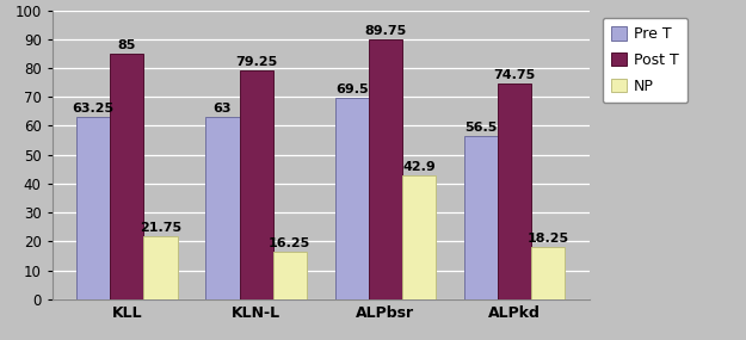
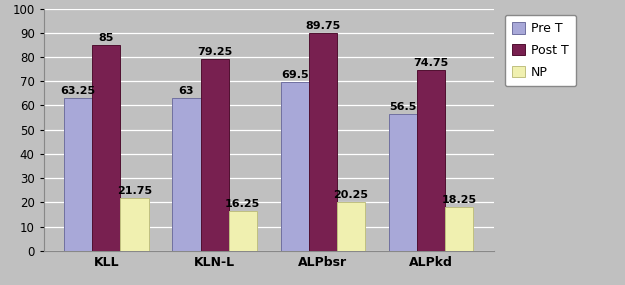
NP/ALPbsr: 42.9 -> 20.25
